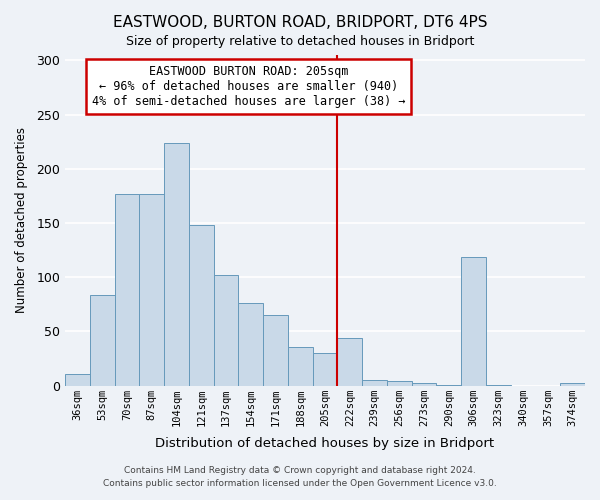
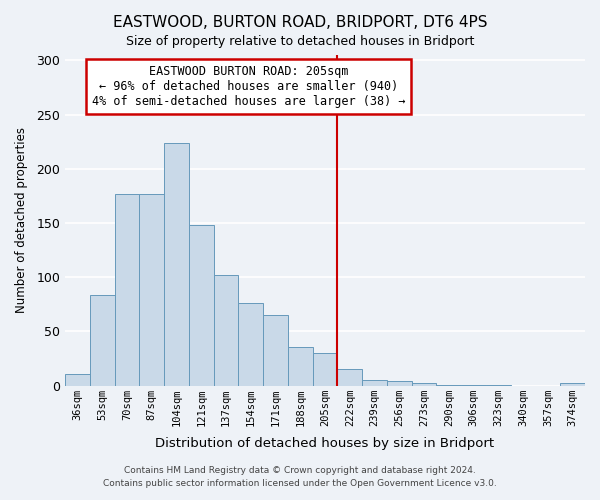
222sqm: 44 -> 15
306sqm: 119 -> 1
